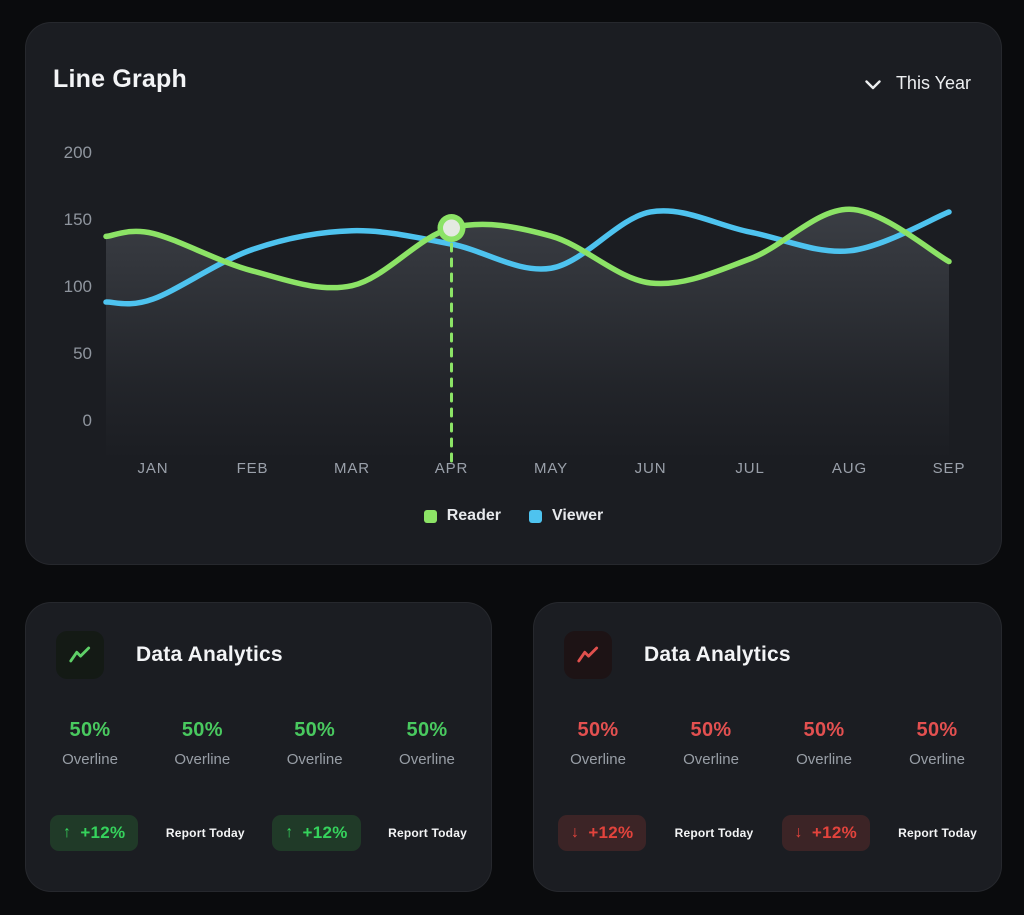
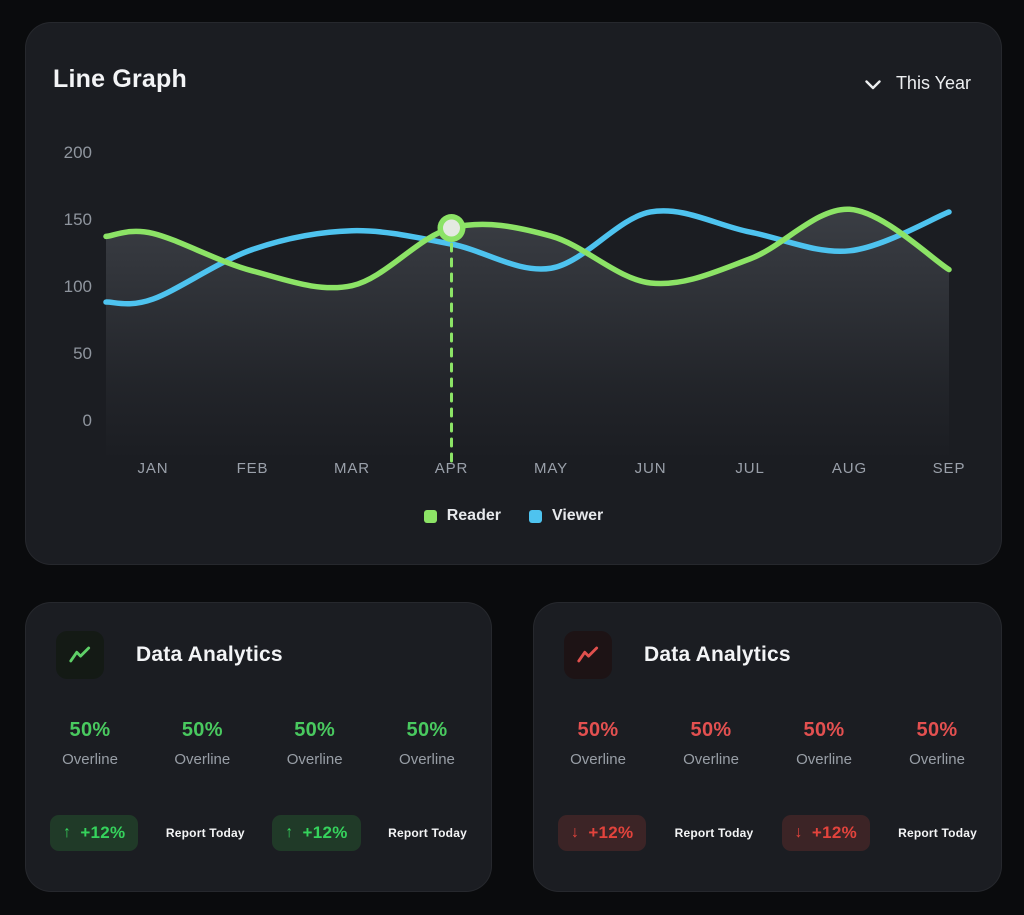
Reader/SEP: 119 -> 113
